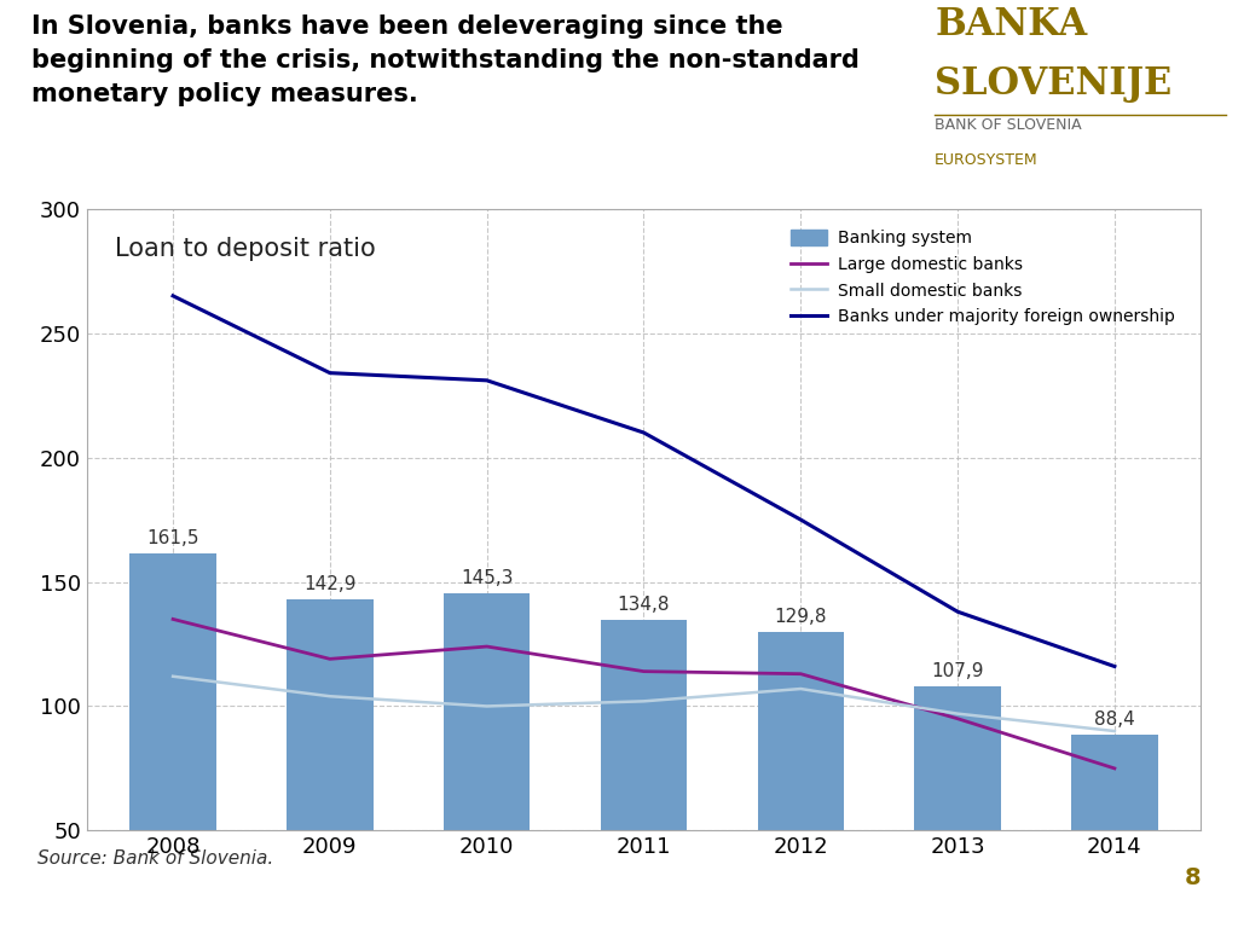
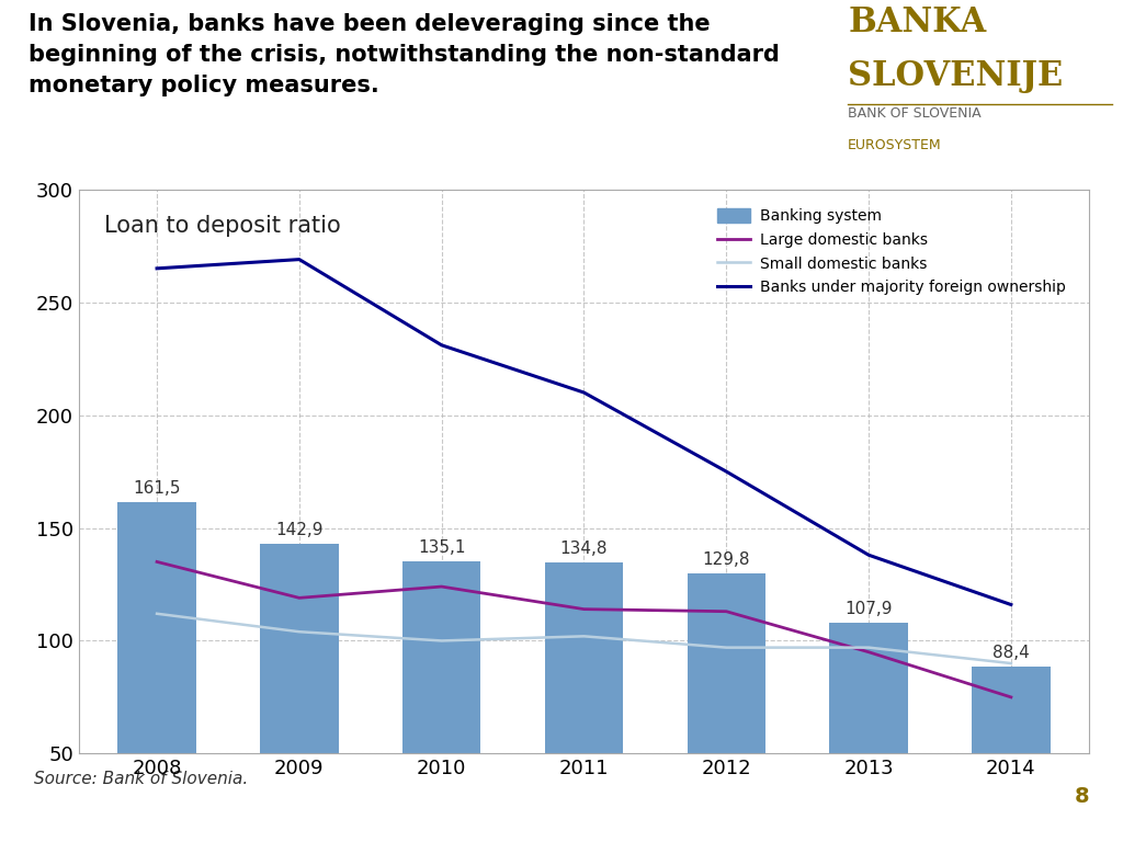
Banks under majority foreign ownership/2009: 234 -> 269
Banking system/2010: 145,3 -> 135,1
Small domestic banks/2012: 107 -> 97
